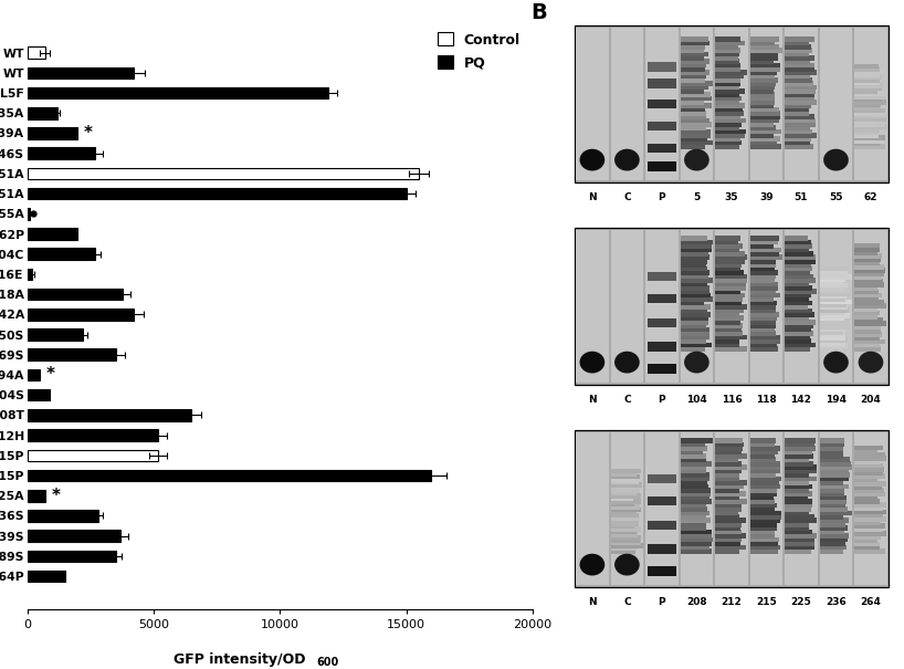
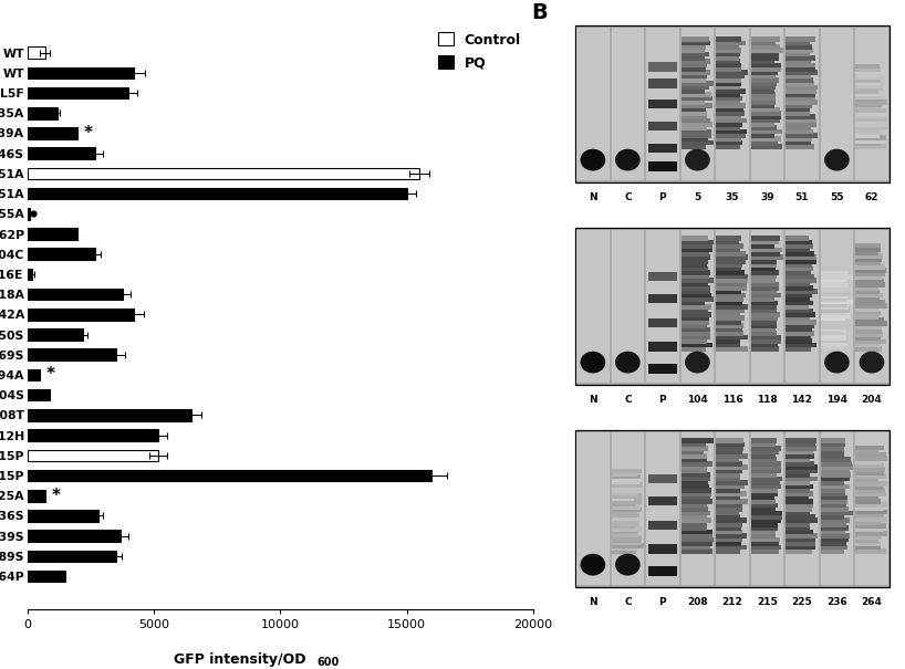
L5F: 11900 -> 4000
